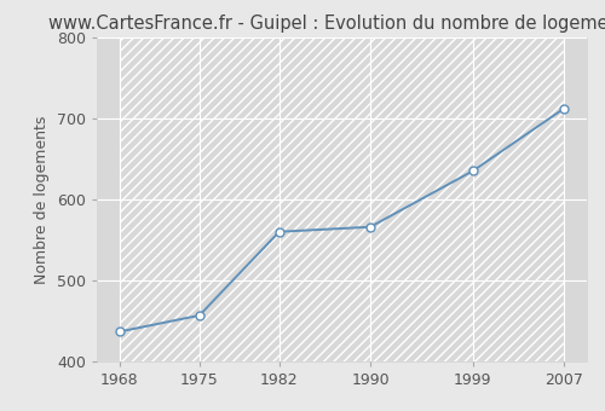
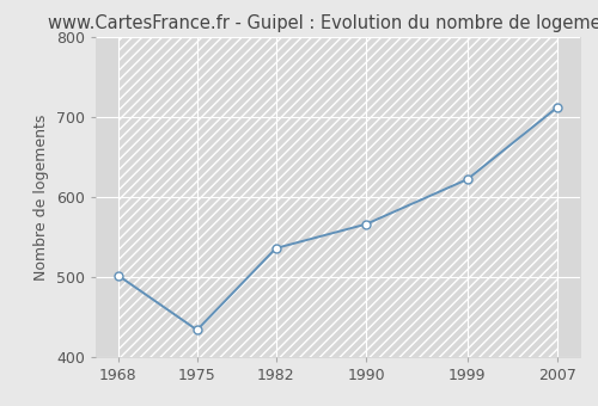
1968: 437 -> 502
1975: 457 -> 434
1982: 560 -> 536
1999: 635 -> 622
